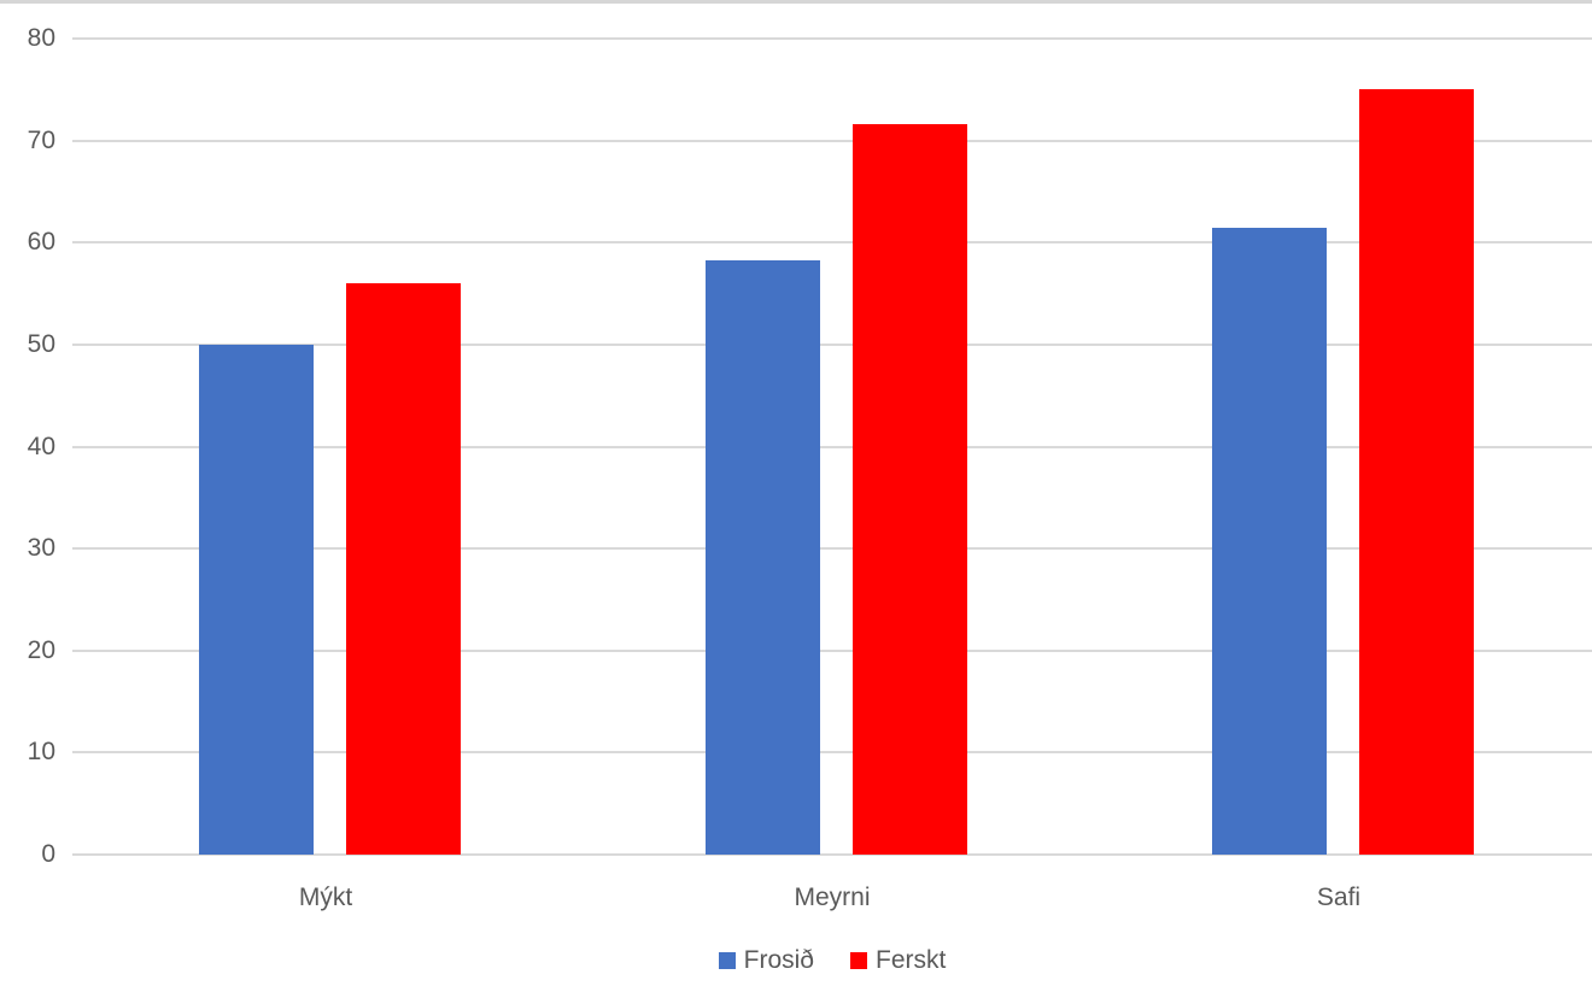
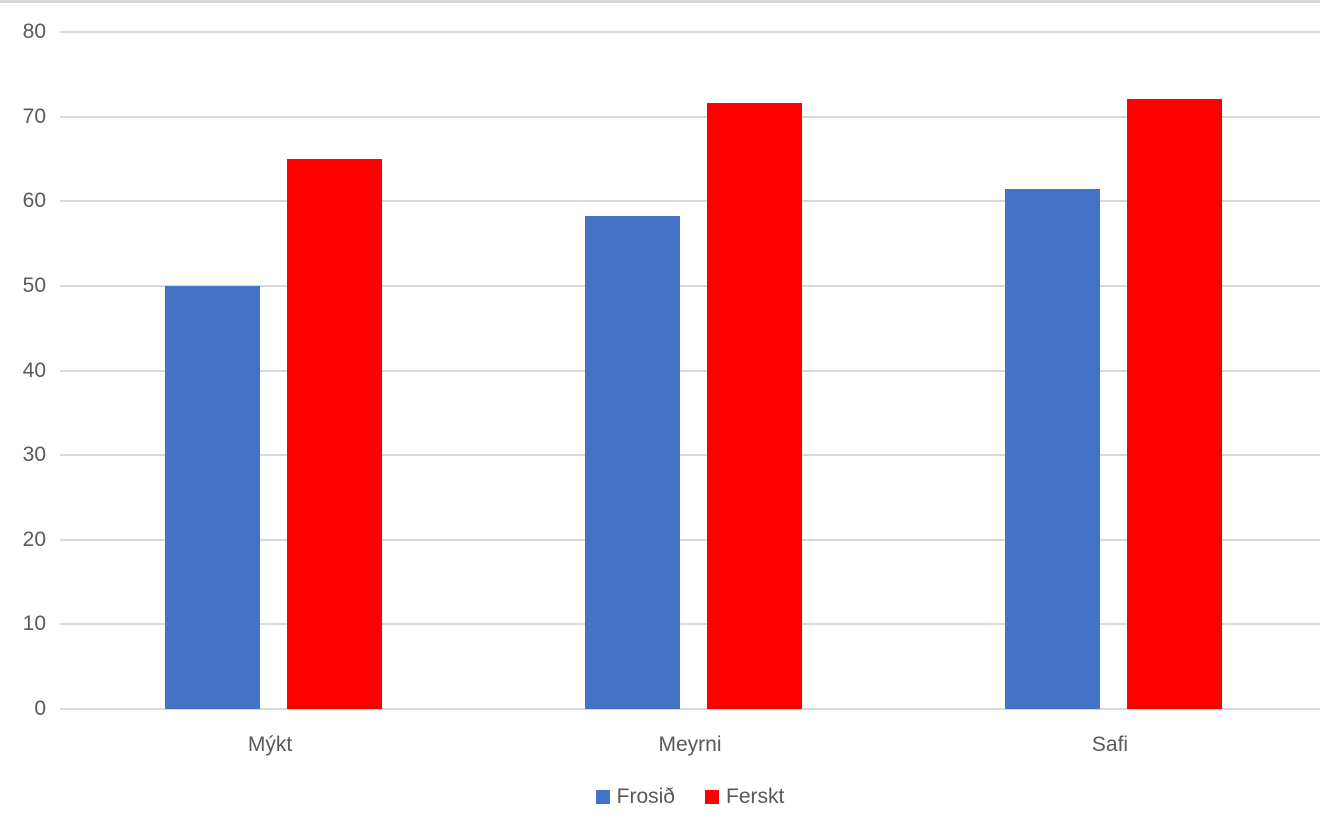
Ferskt/Mýkt: 56 -> 65
Ferskt/Safi: 75 -> 72
